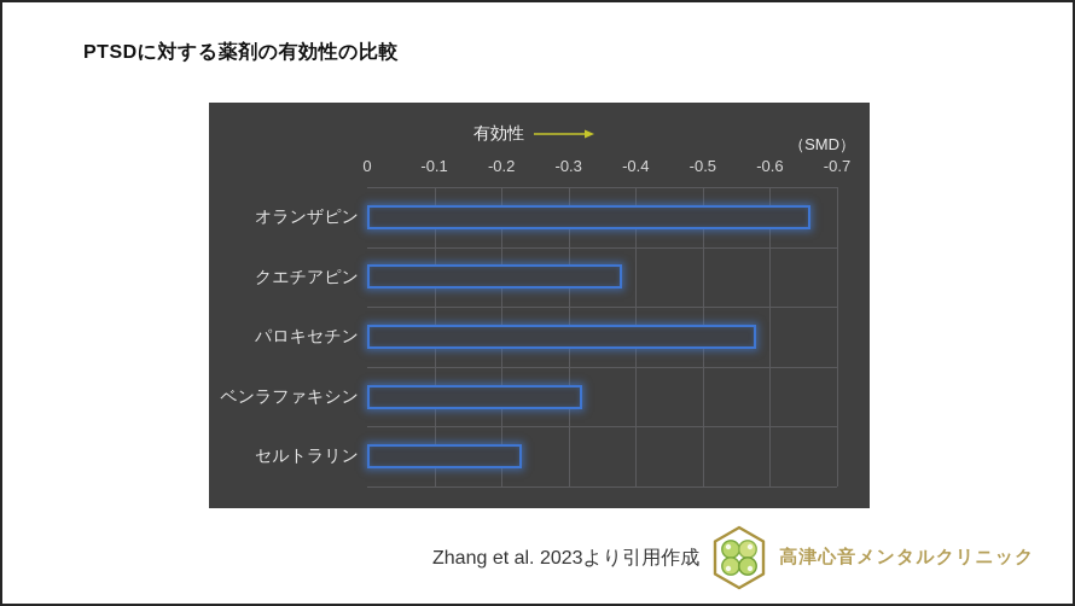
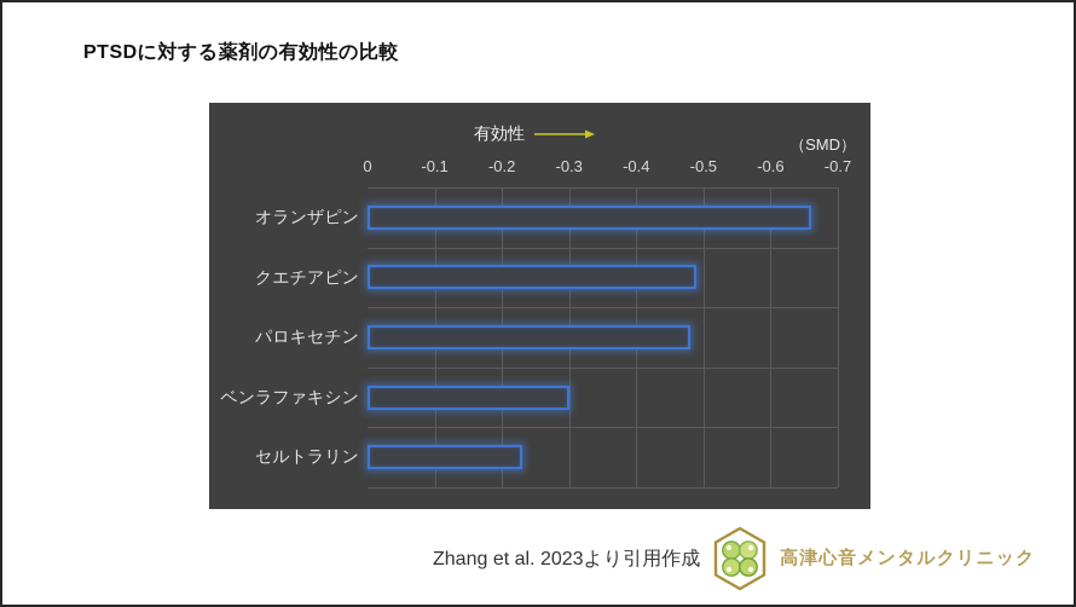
クエチアピン: -0.38 -> -0.49
パロキセチン: -0.58 -> -0.48
ベンラファキシン: -0.32 -> -0.30
